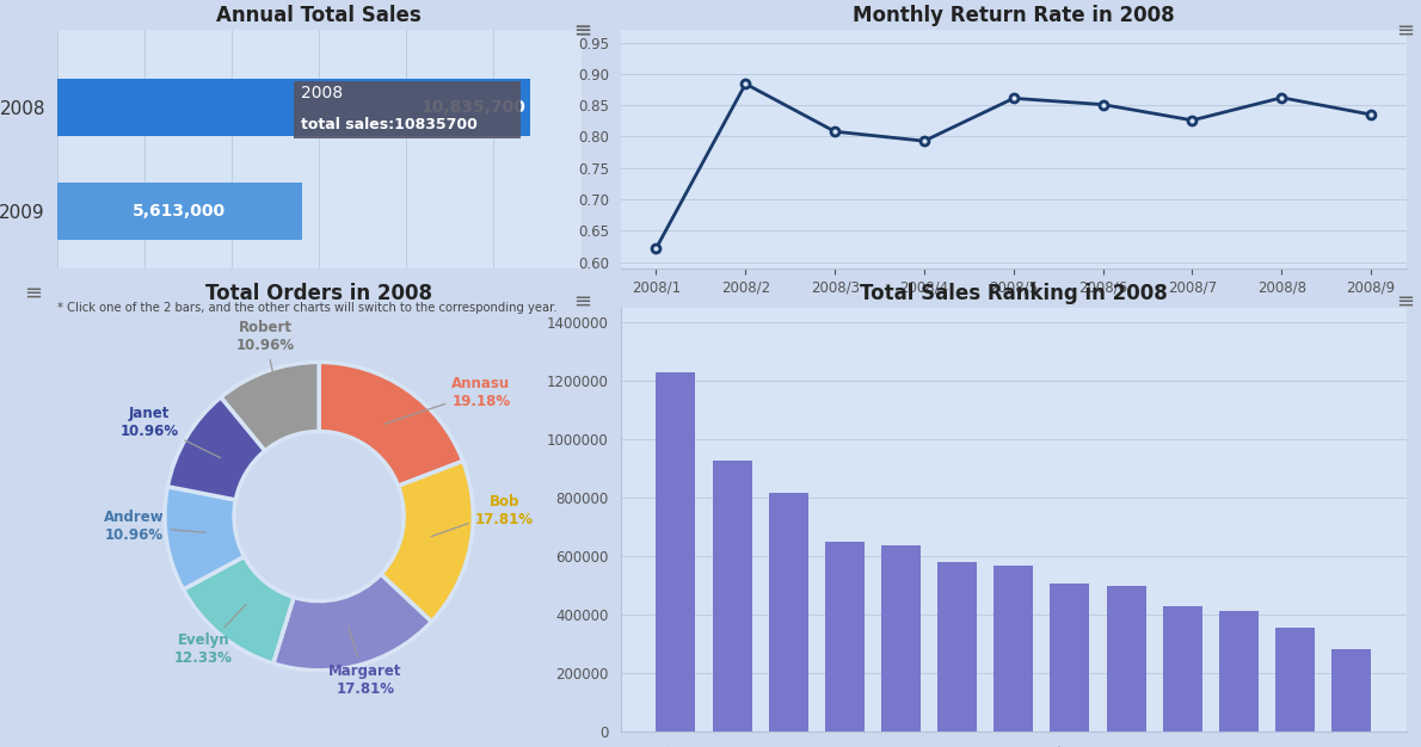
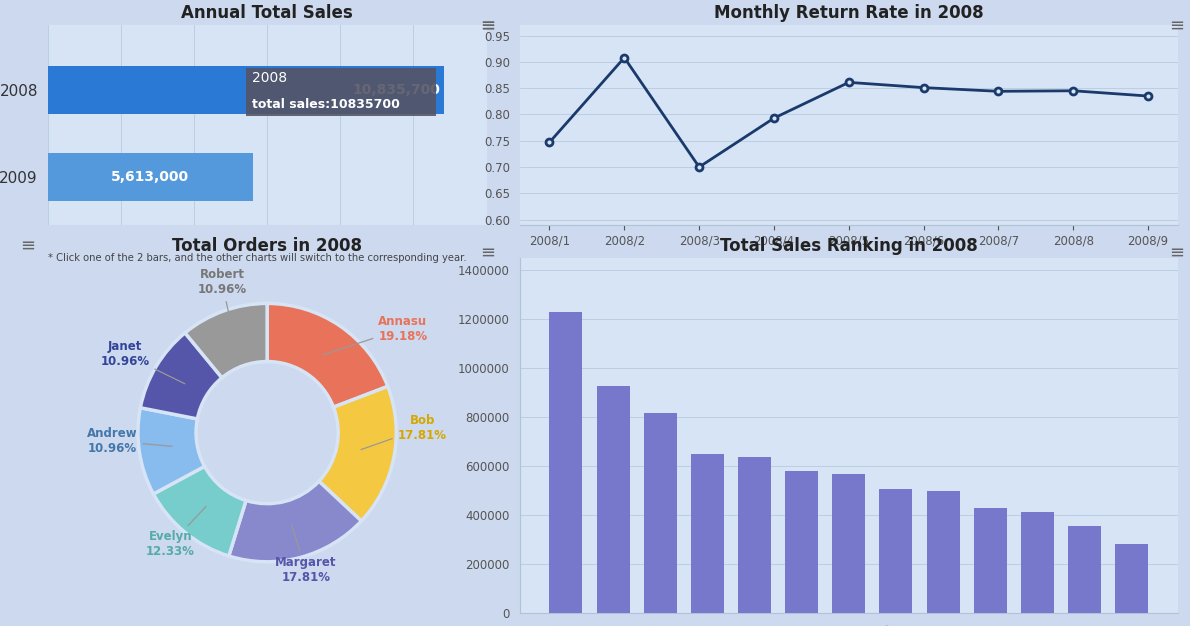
Monthly Return Rate in 2008/2008/1: 0.622 -> 0.747
Monthly Return Rate in 2008/2008/2: 0.884 -> 0.908
Monthly Return Rate in 2008/2008/3: 0.808 -> 0.700
Monthly Return Rate in 2008/2008/7: 0.826 -> 0.844
Monthly Return Rate in 2008/2008/8: 0.862 -> 0.845
